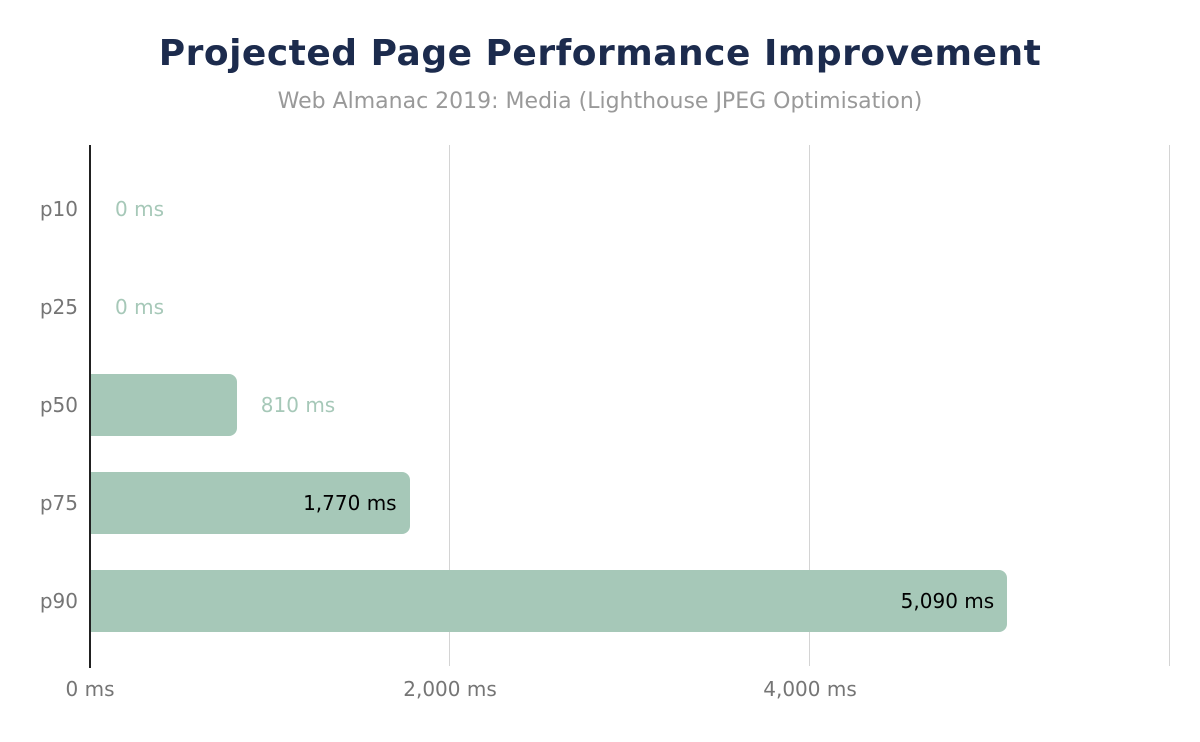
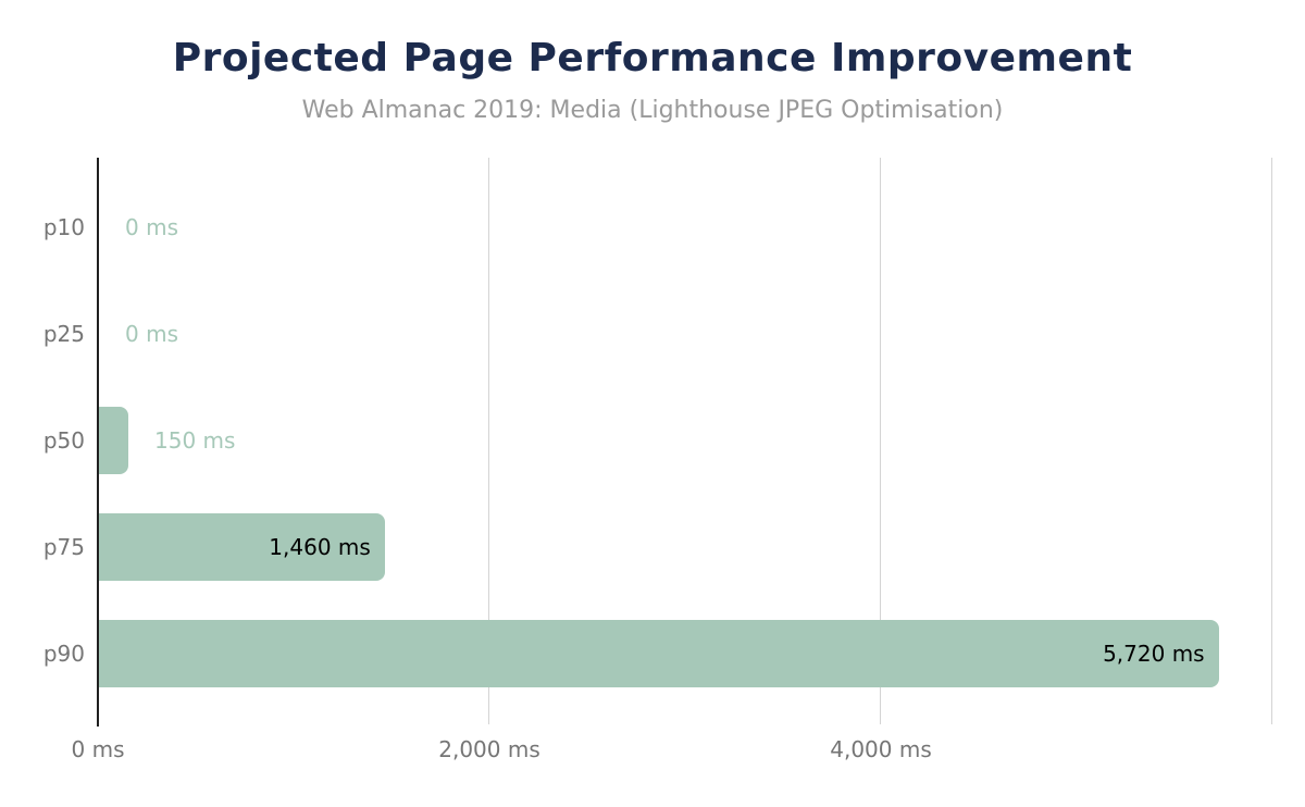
p50: 810 -> 150
p75: 1,770 -> 1,460
p90: 5,090 -> 5,720
